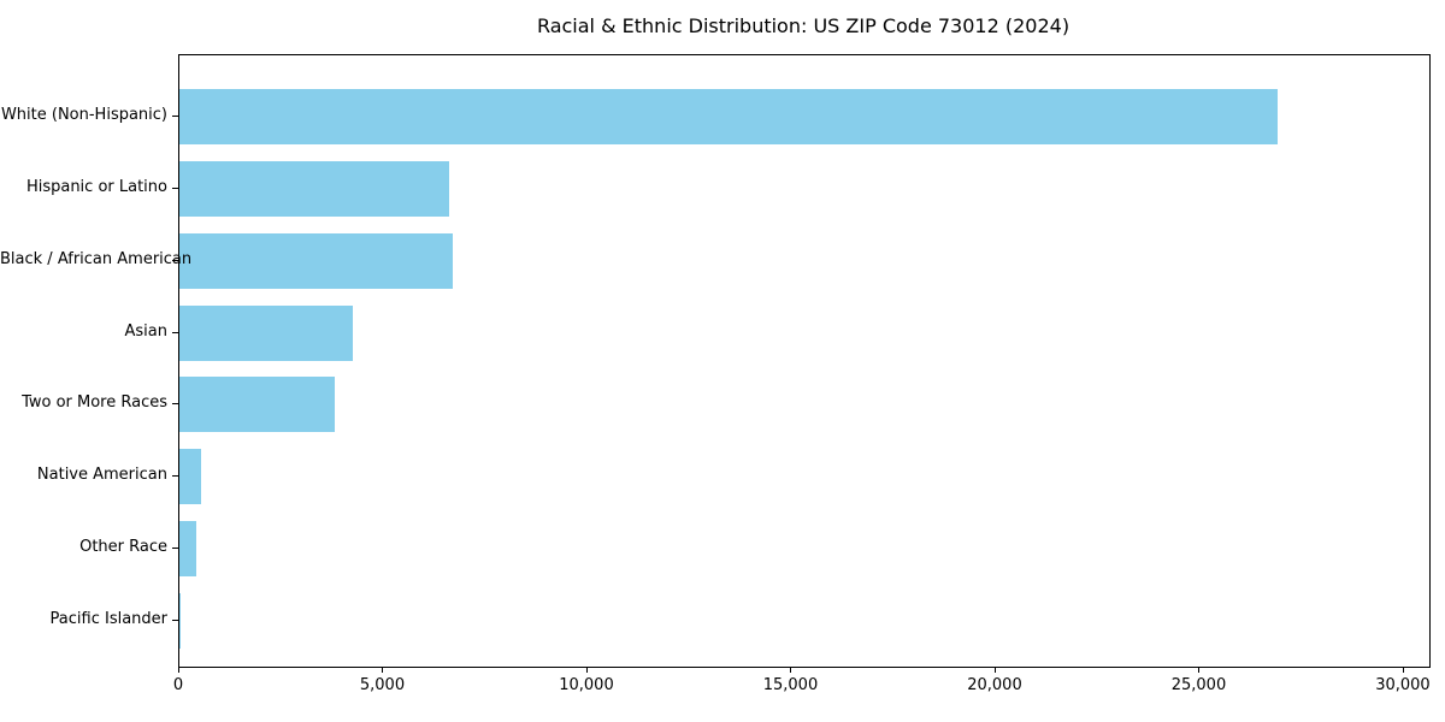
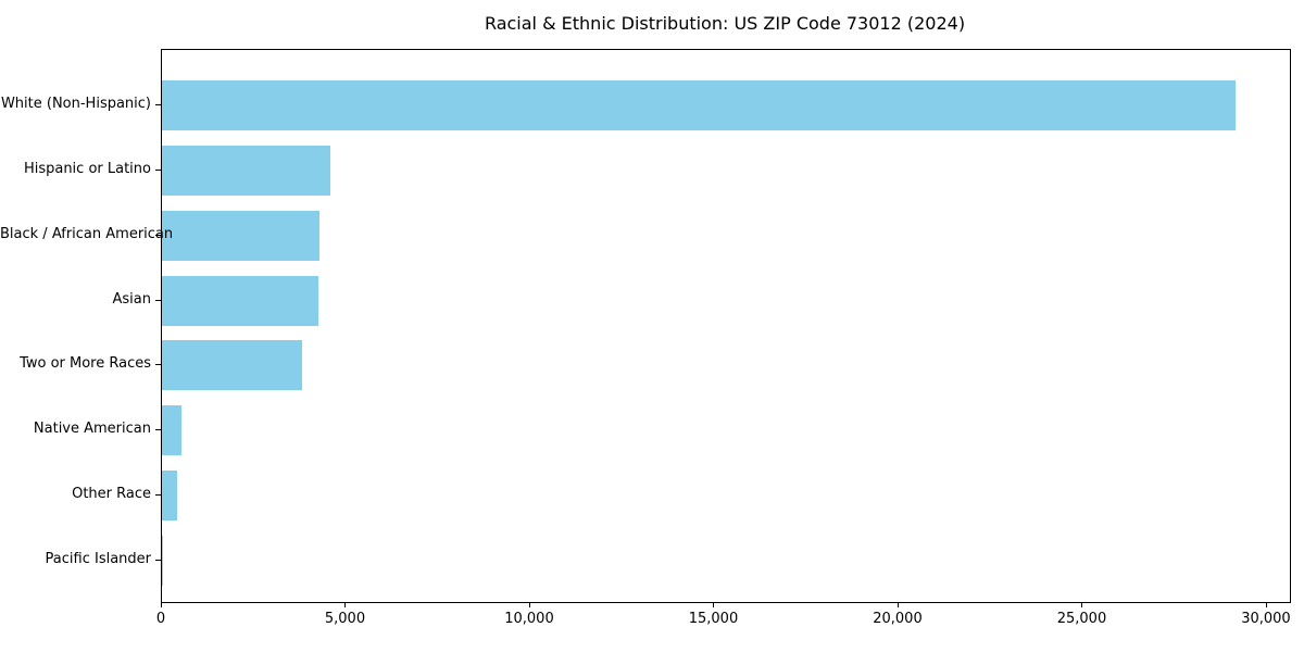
White (Non-Hispanic): 26900 -> 29100
Hispanic or Latino: 6600 -> 4600
Black / African American: 6700 -> 4300
